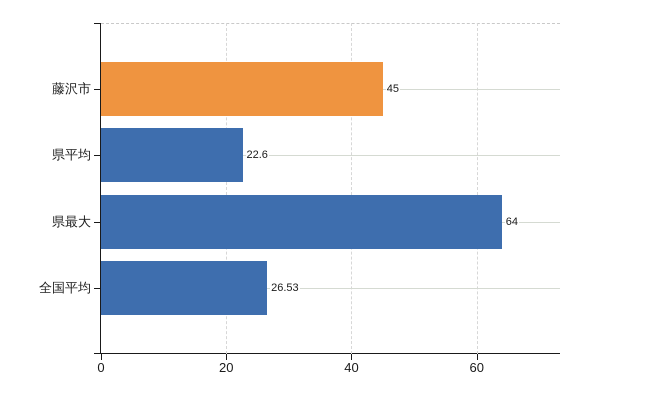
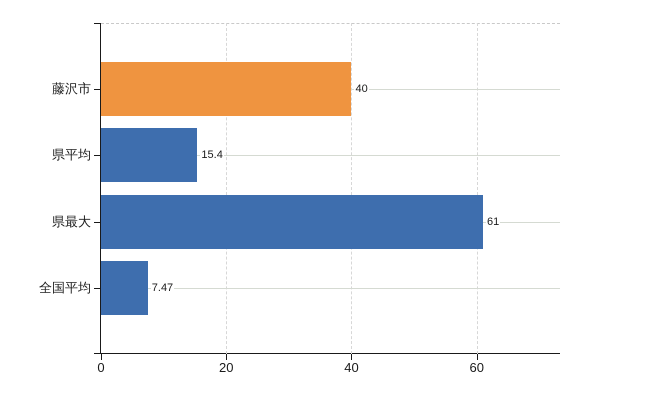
藤沢市: 45 -> 40
県平均: 22.6 -> 15.4
県最大: 64 -> 61
全国平均: 26.53 -> 7.47
